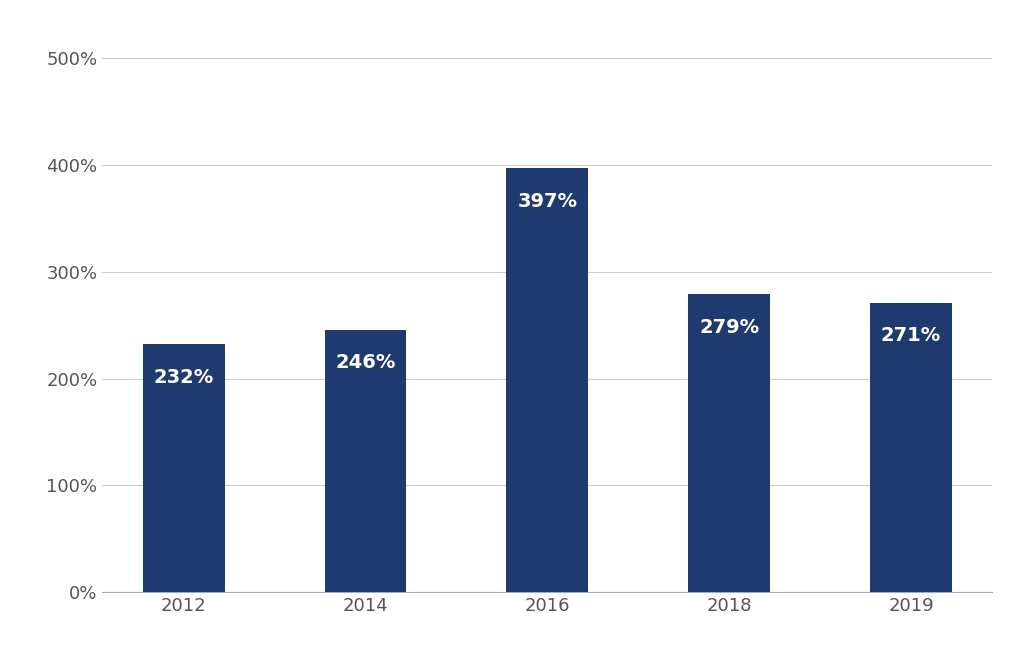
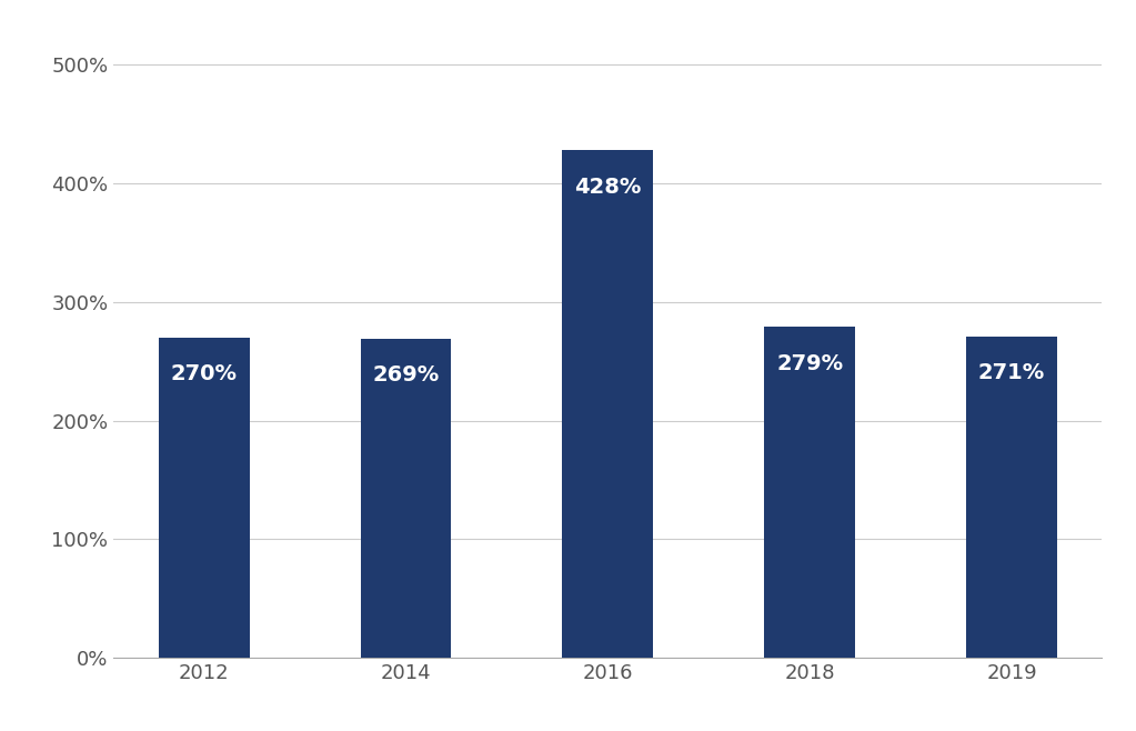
2012: 232% -> 270%
2014: 246% -> 269%
2016: 397% -> 428%
